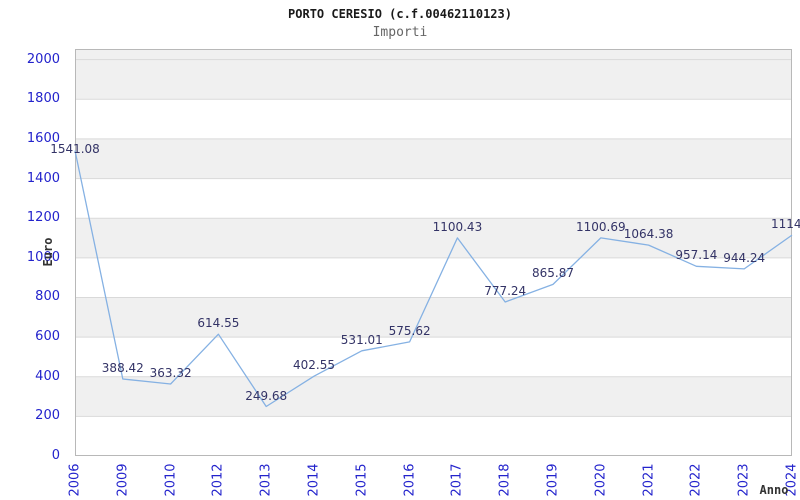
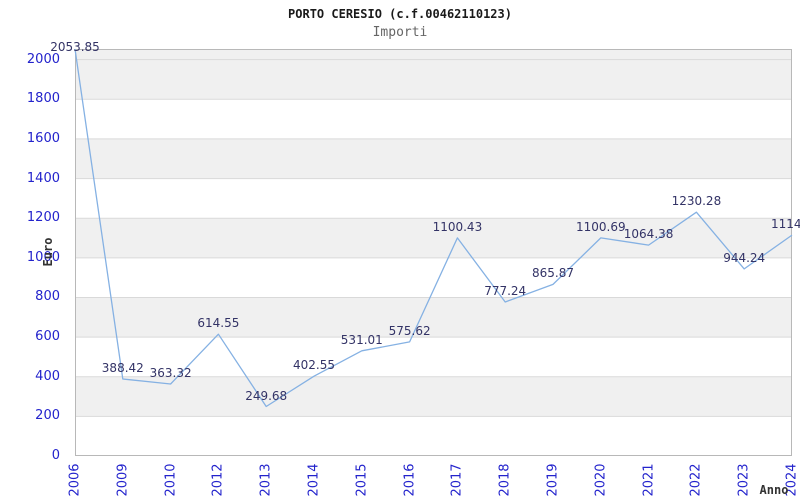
2006: 1541.08 -> 2053.85
2022: 957.14 -> 1230.28
